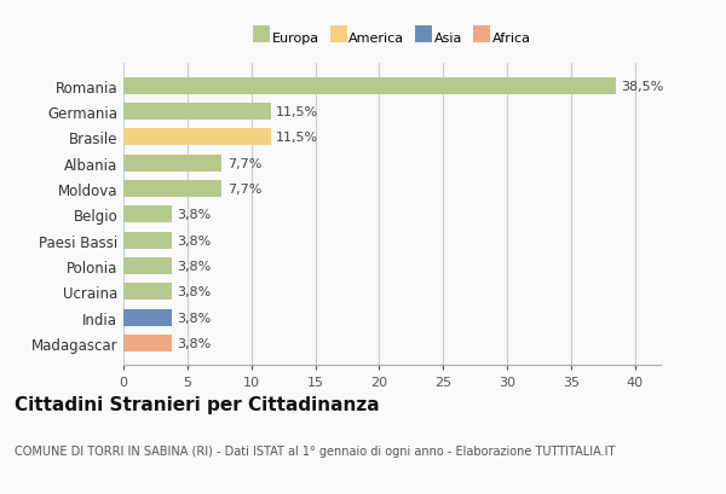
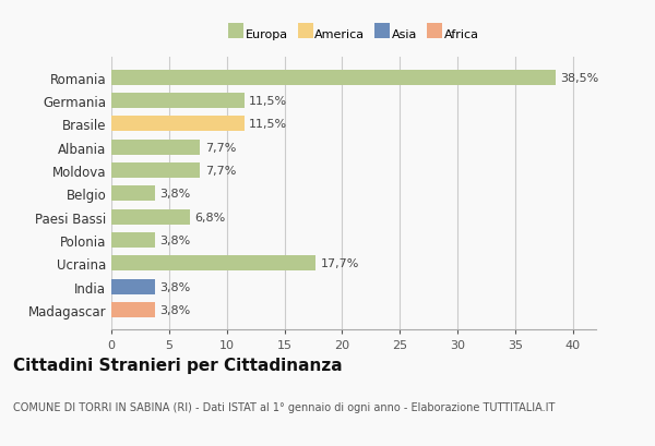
Paesi Bassi: 3,8% -> 6,8%
Ucraina: 3,8% -> 17,7%
